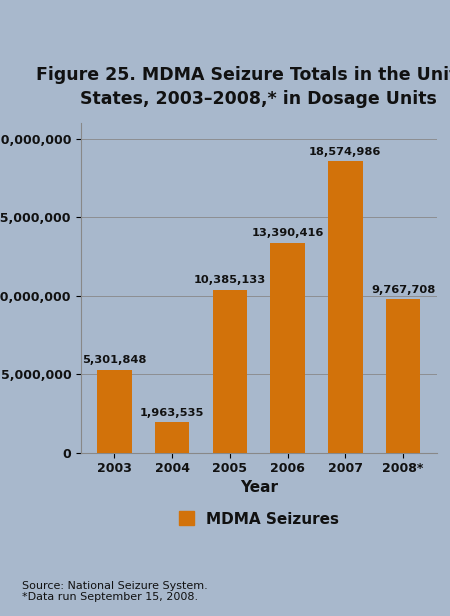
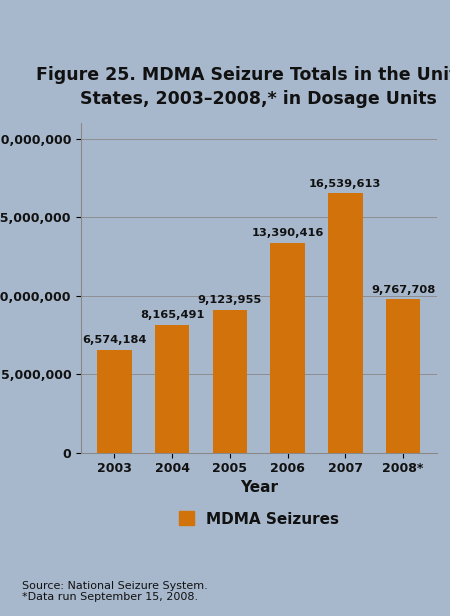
2003: 5,301,848 -> 6,574,184
2004: 1,963,535 -> 8,165,491
2005: 10,385,133 -> 9,123,955
2007: 18,574,986 -> 16,539,613
